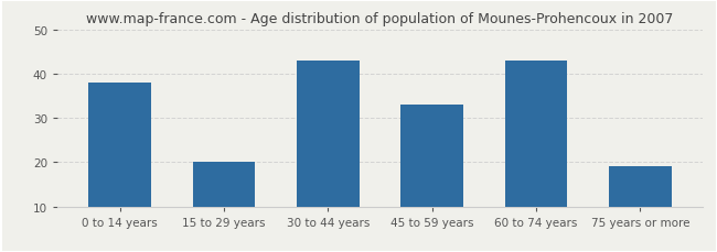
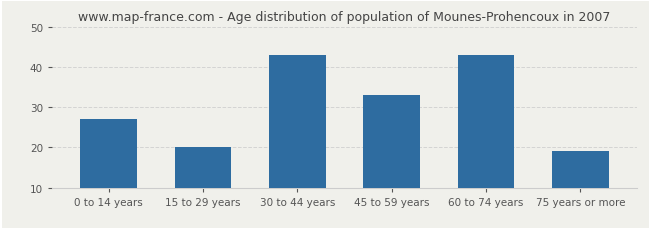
0 to 14 years: 38 -> 27
